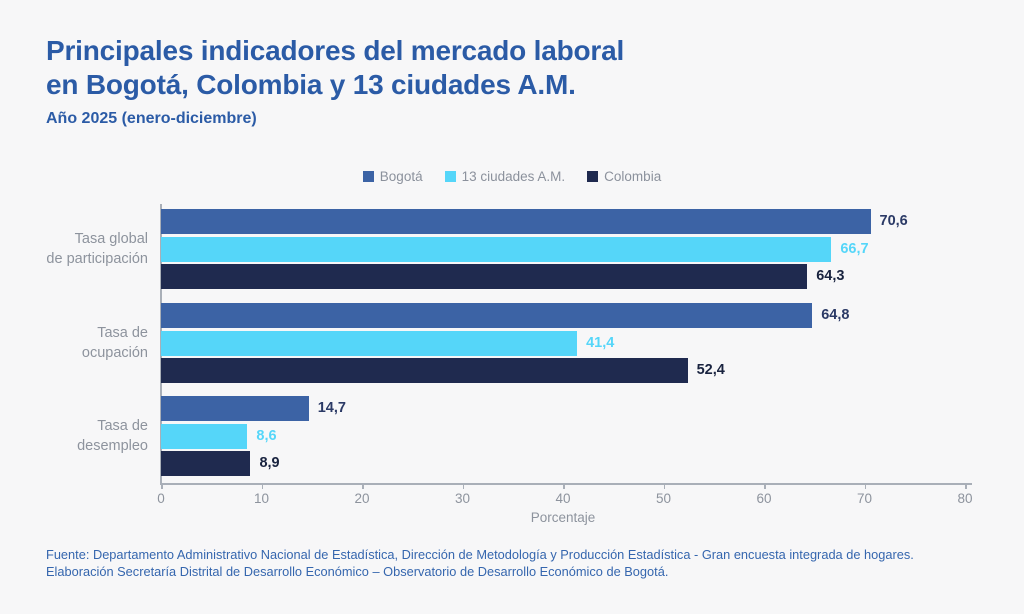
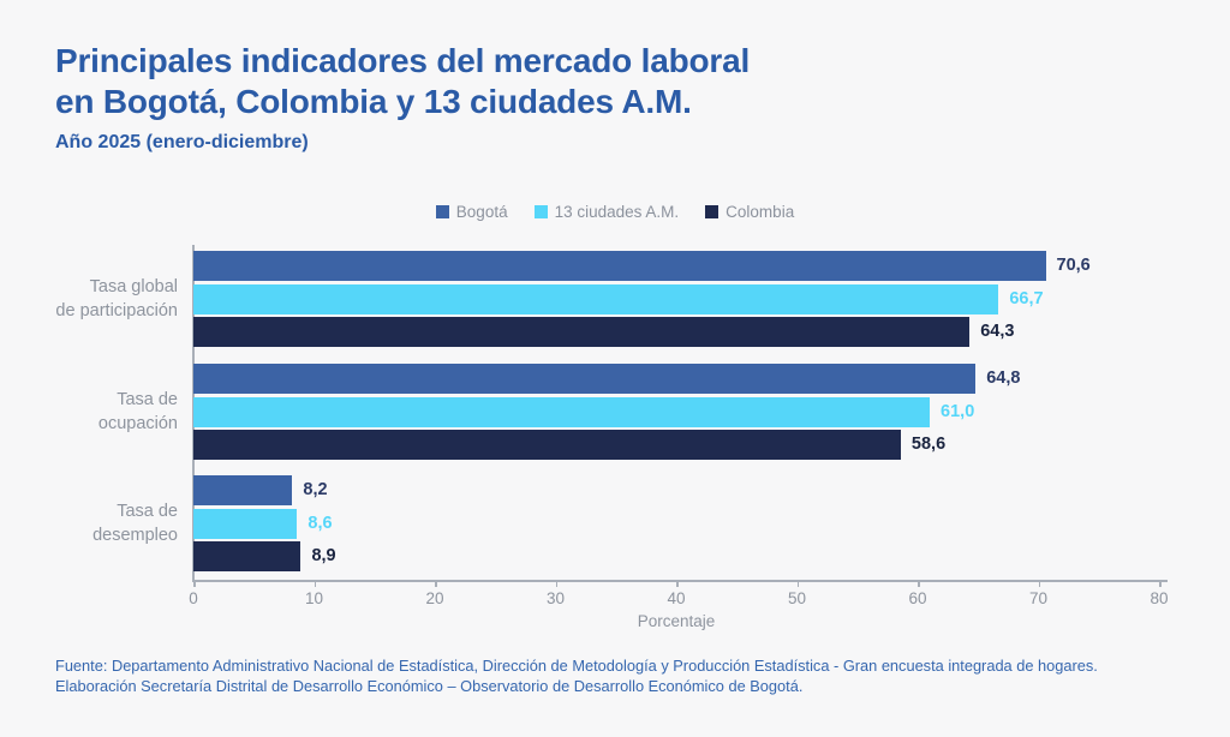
13 ciudades A.M./Tasa de ocupación: 41,4 -> 61,0
Colombia/Tasa de ocupación: 52,4 -> 58,6
Bogotá/Tasa de desempleo: 14,7 -> 8,2
